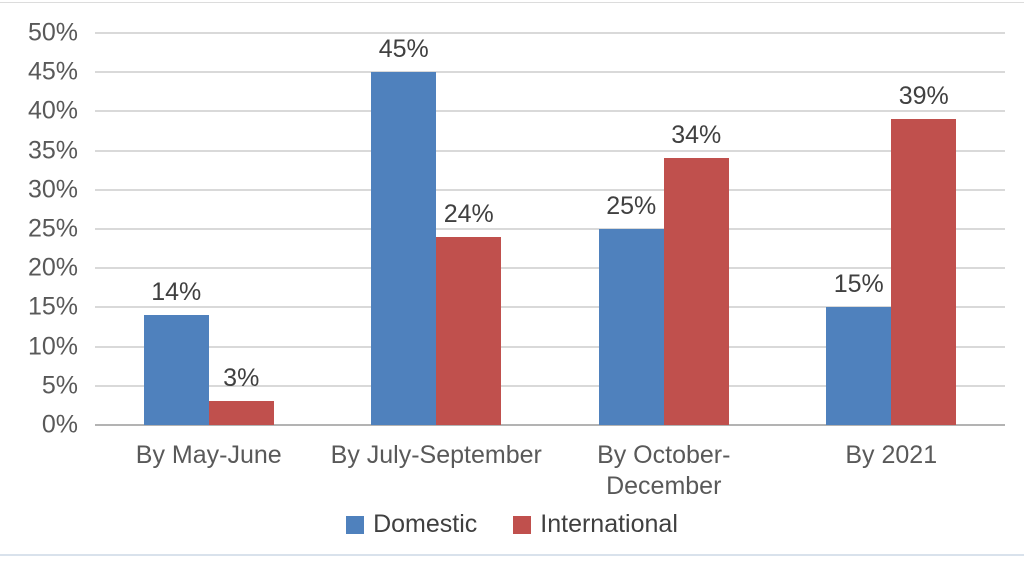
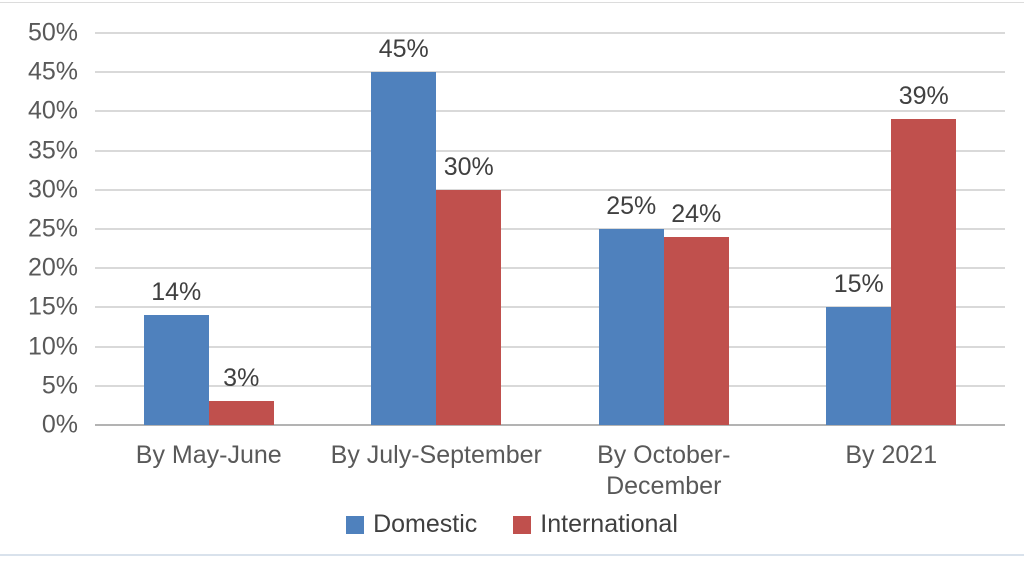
International/By July-September: 24% -> 30%
International/By October-December: 34% -> 24%
